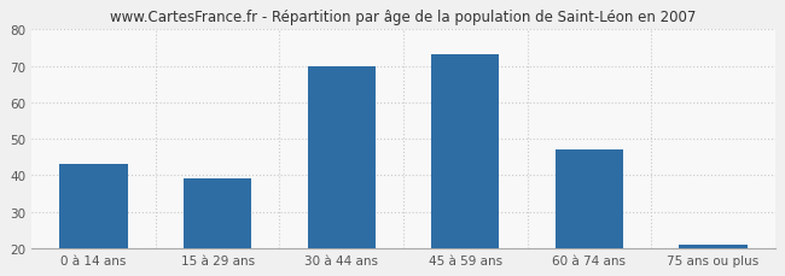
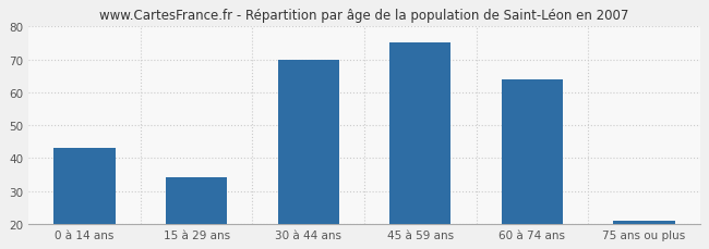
15 à 29 ans: 39 -> 34
45 à 59 ans: 73 -> 75
60 à 74 ans: 47 -> 64
